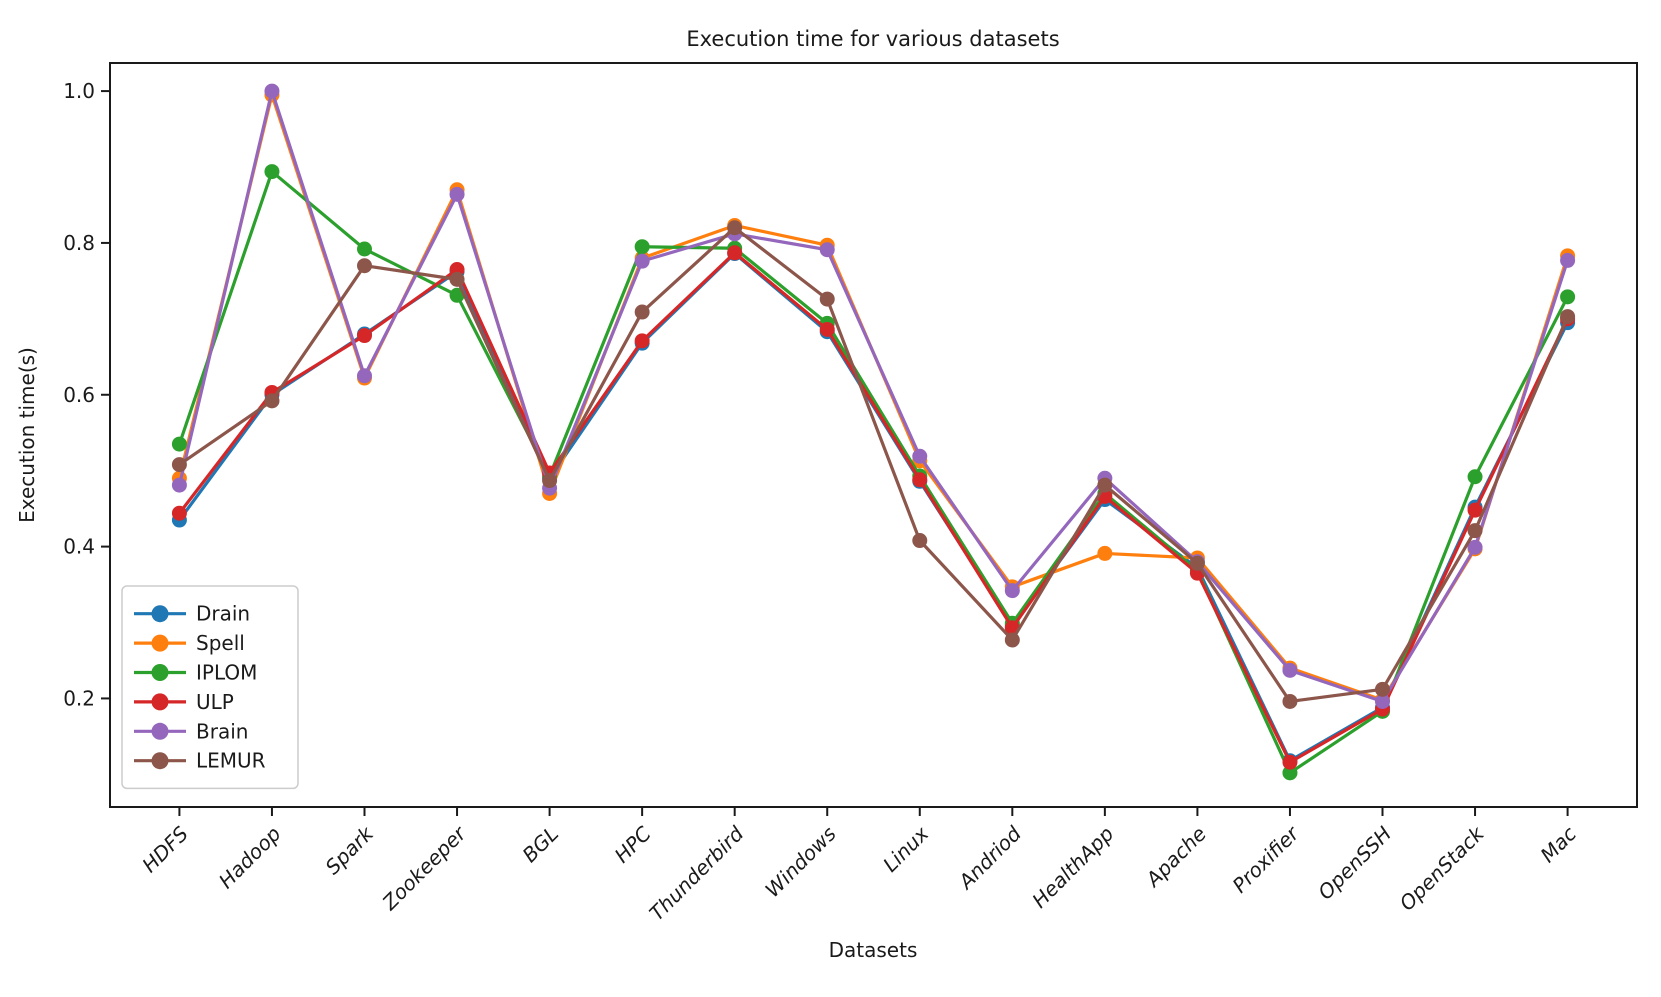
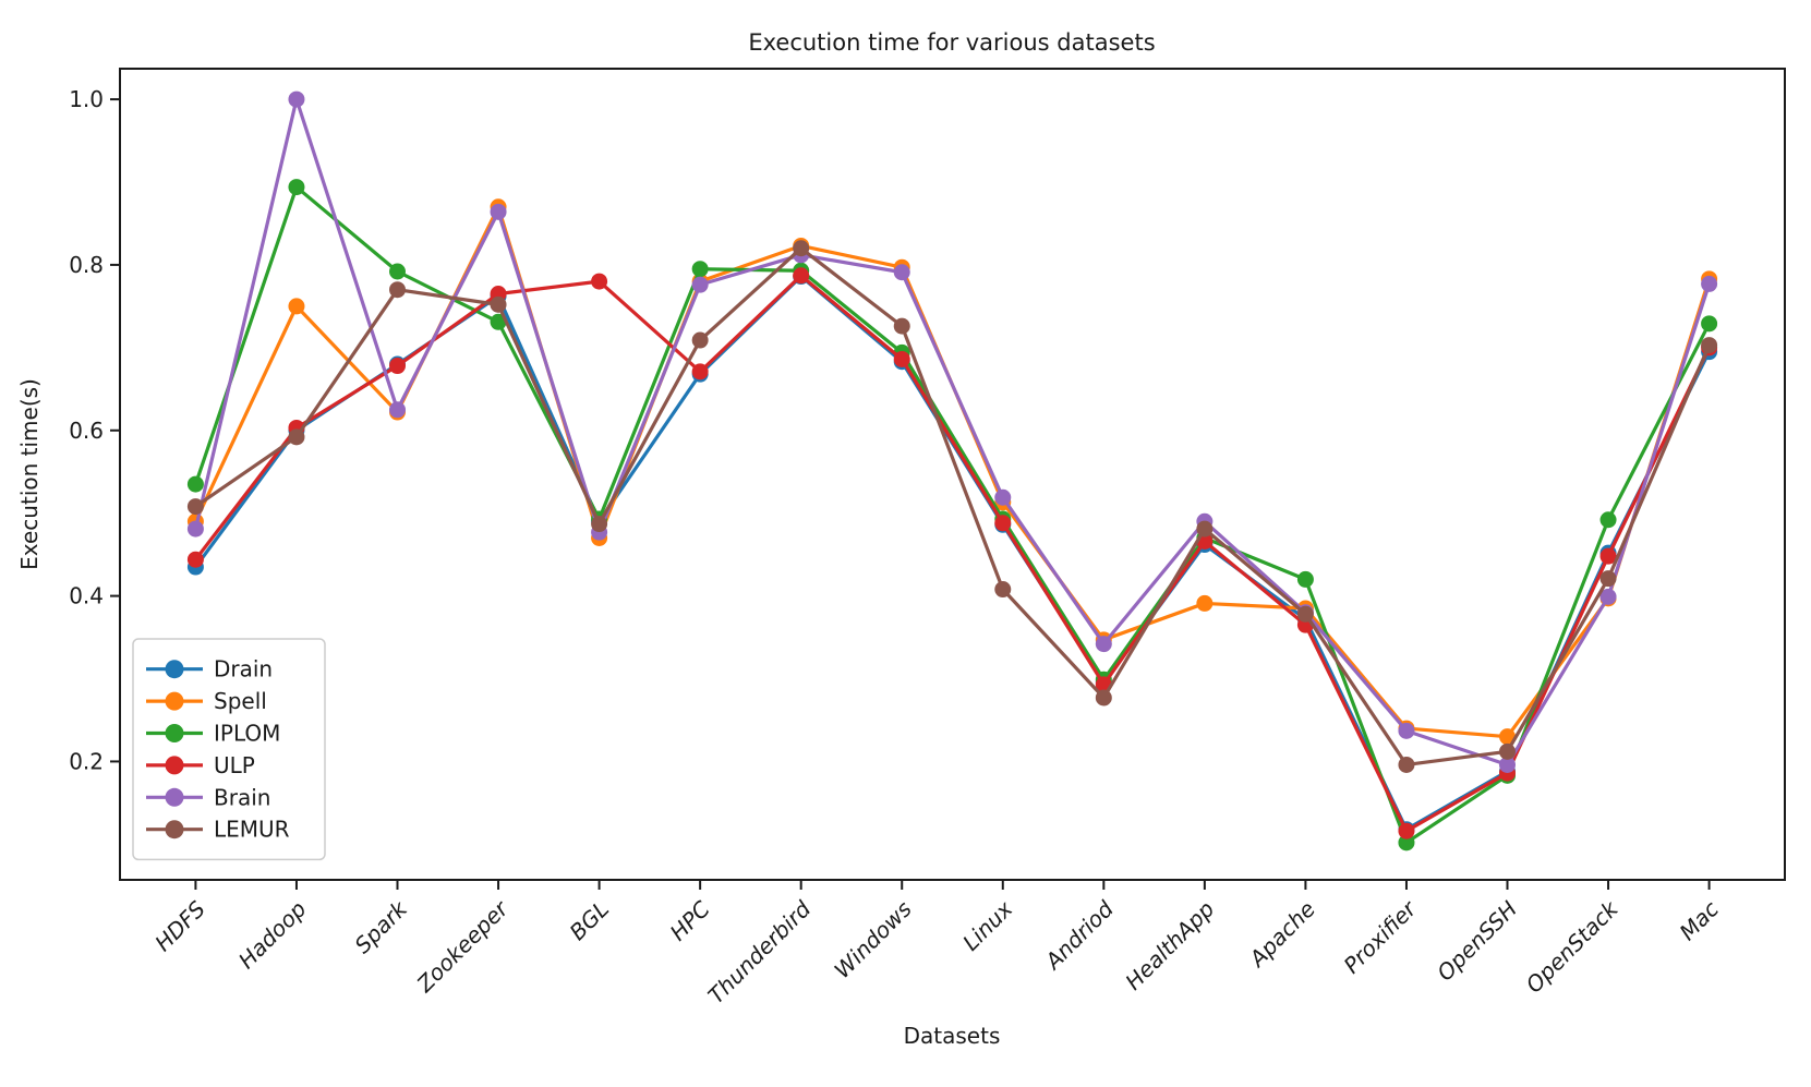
Spell/Hadoop: 0.99 -> 0.75
ULP/BGL: 0.50 -> 0.78
IPLOM/Apache: 0.37 -> 0.42
Spell/OpenSSH: 0.20 -> 0.23
